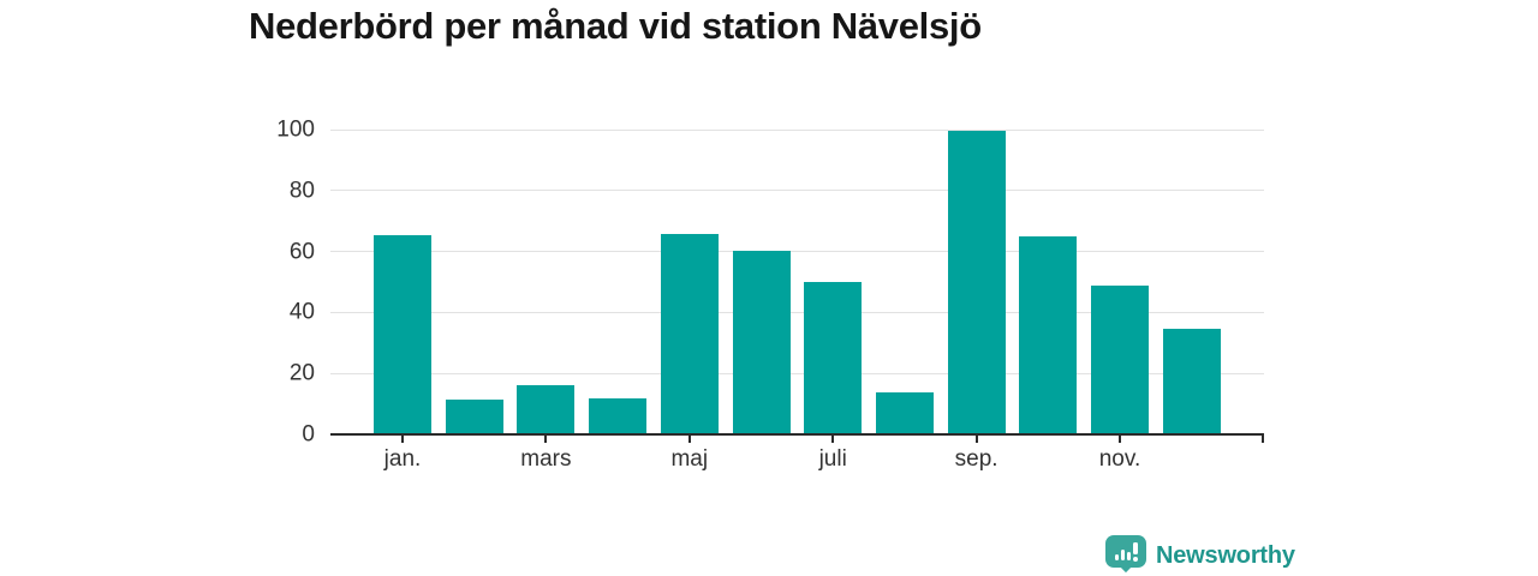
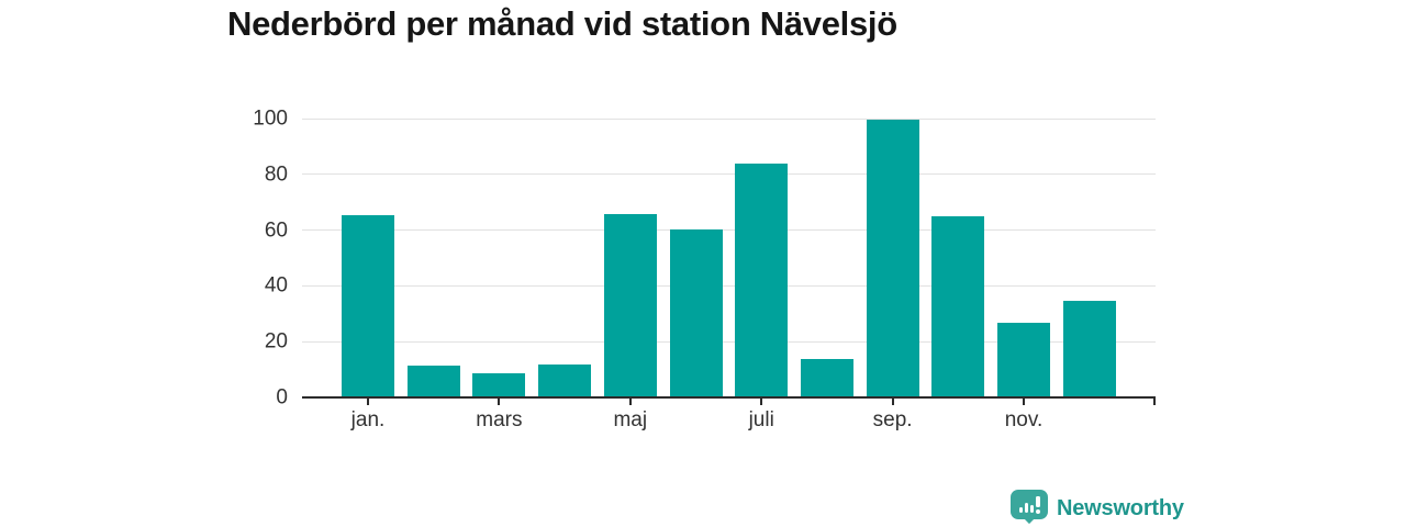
mars: 16 -> 8
juli: 50 -> 84
nov.: 49 -> 27
